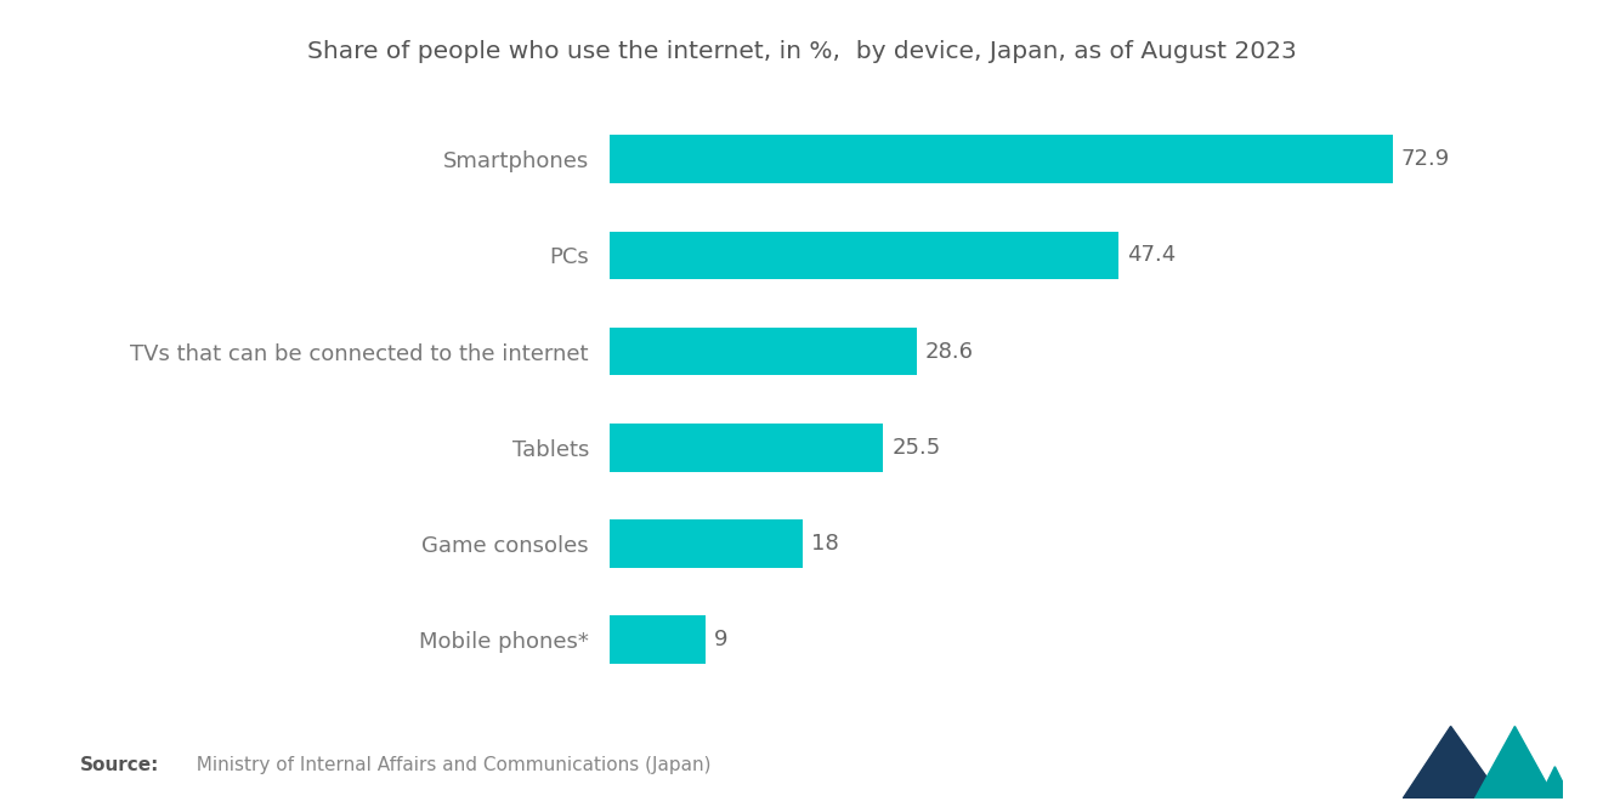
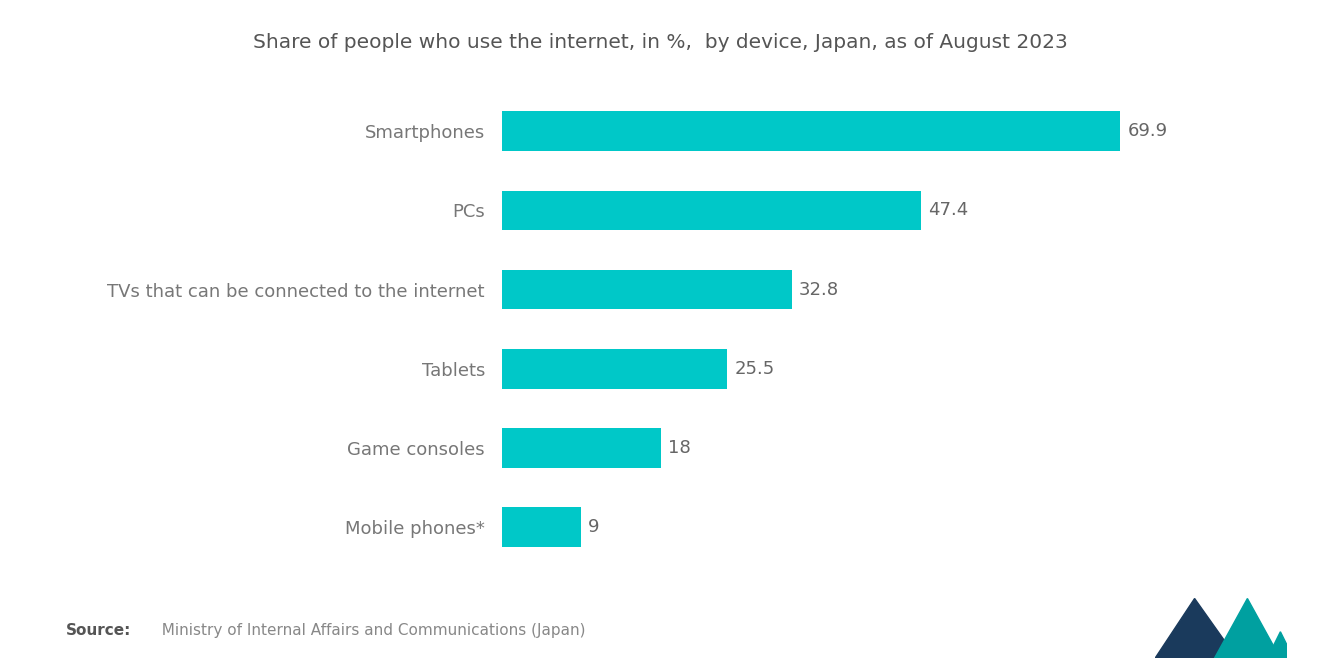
Smartphones: 72.9 -> 69.9
TVs that can be connected to the internet: 28.6 -> 32.8
